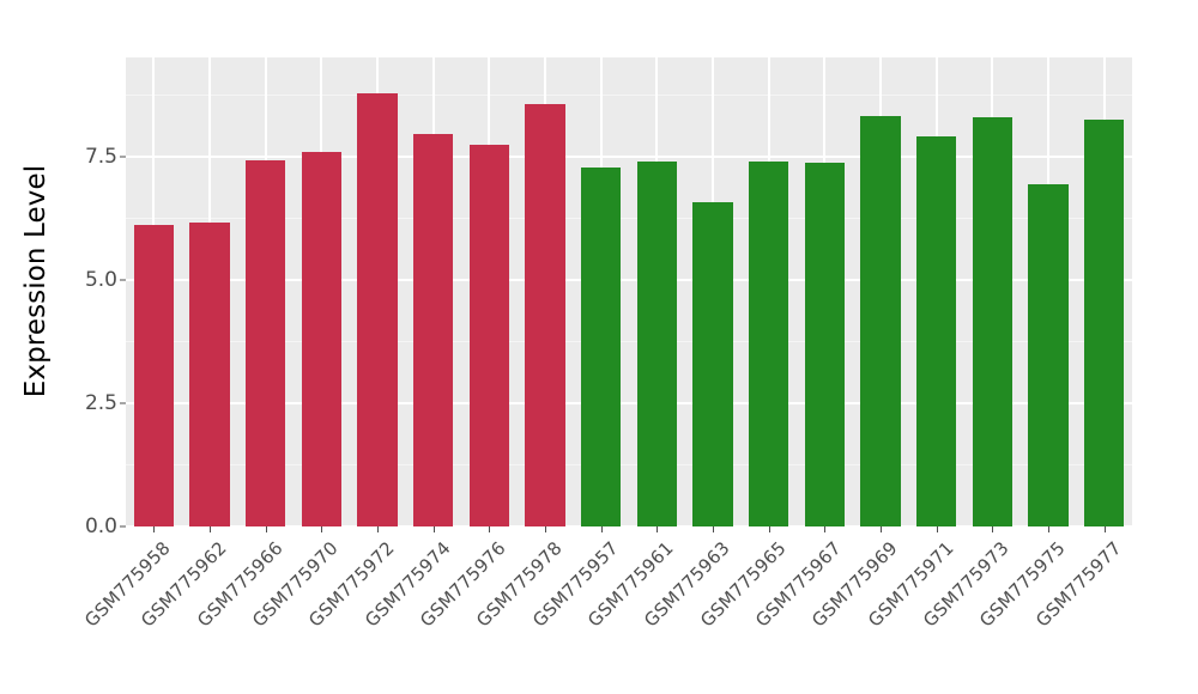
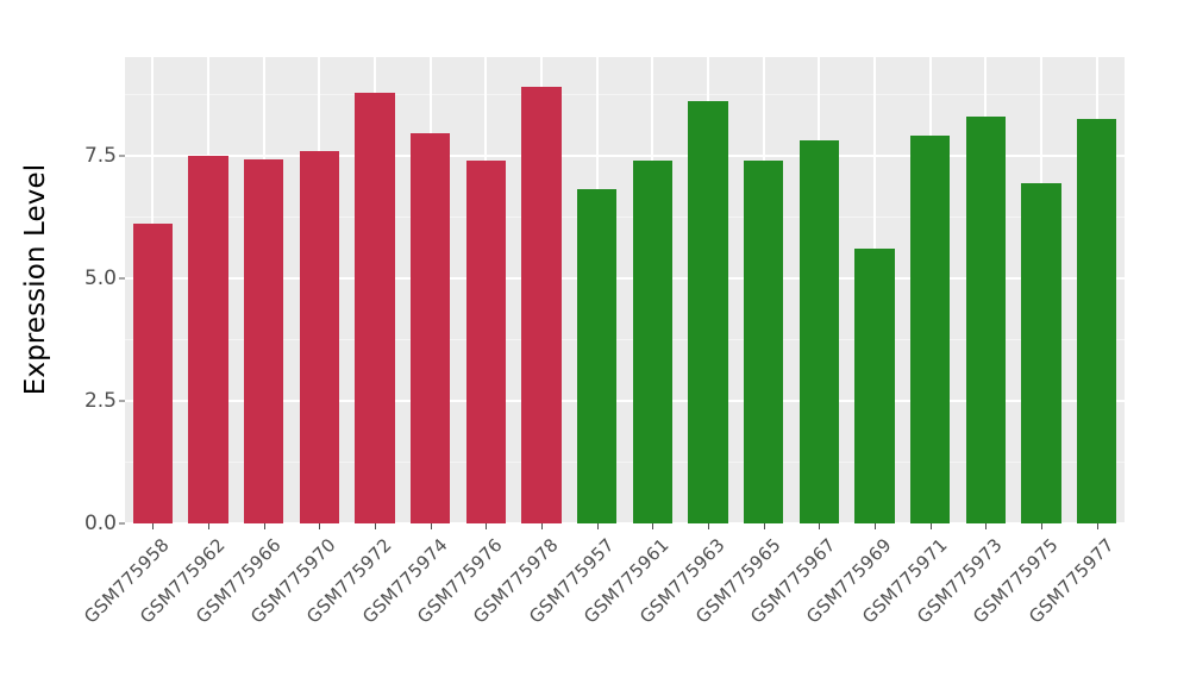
GSM775962: 6.2 -> 7.5
GSM775976: 7.7 -> 7.4
GSM775978: 8.6 -> 8.9
GSM775957: 7.3 -> 6.8
GSM775963: 6.6 -> 8.6
GSM775967: 7.4 -> 7.8
GSM775969: 8.3 -> 5.6
